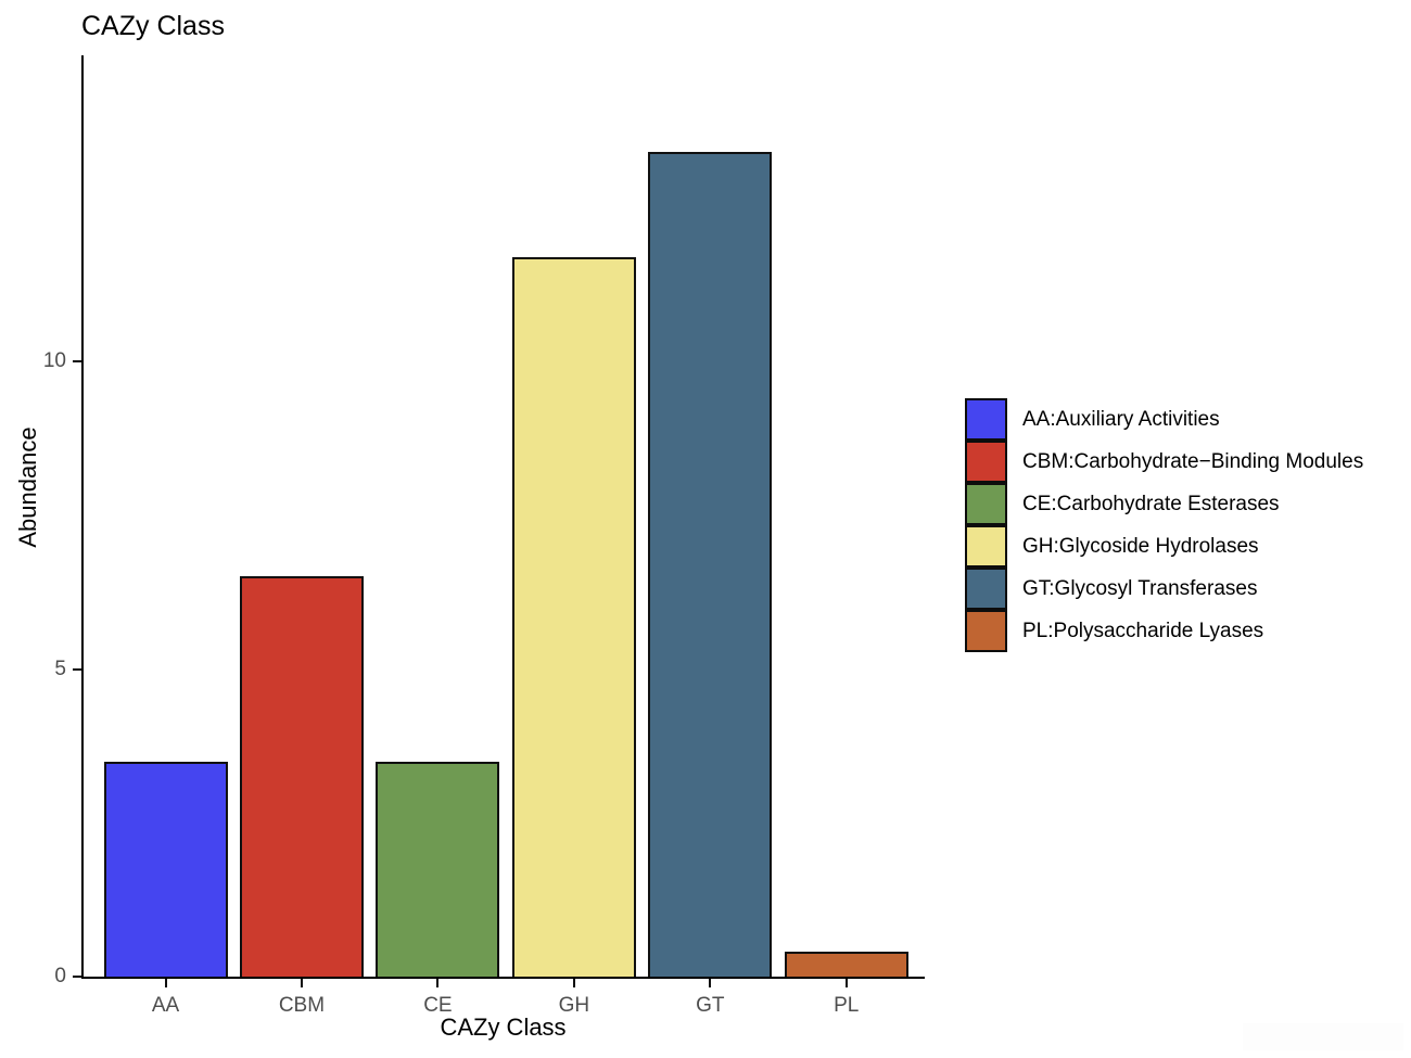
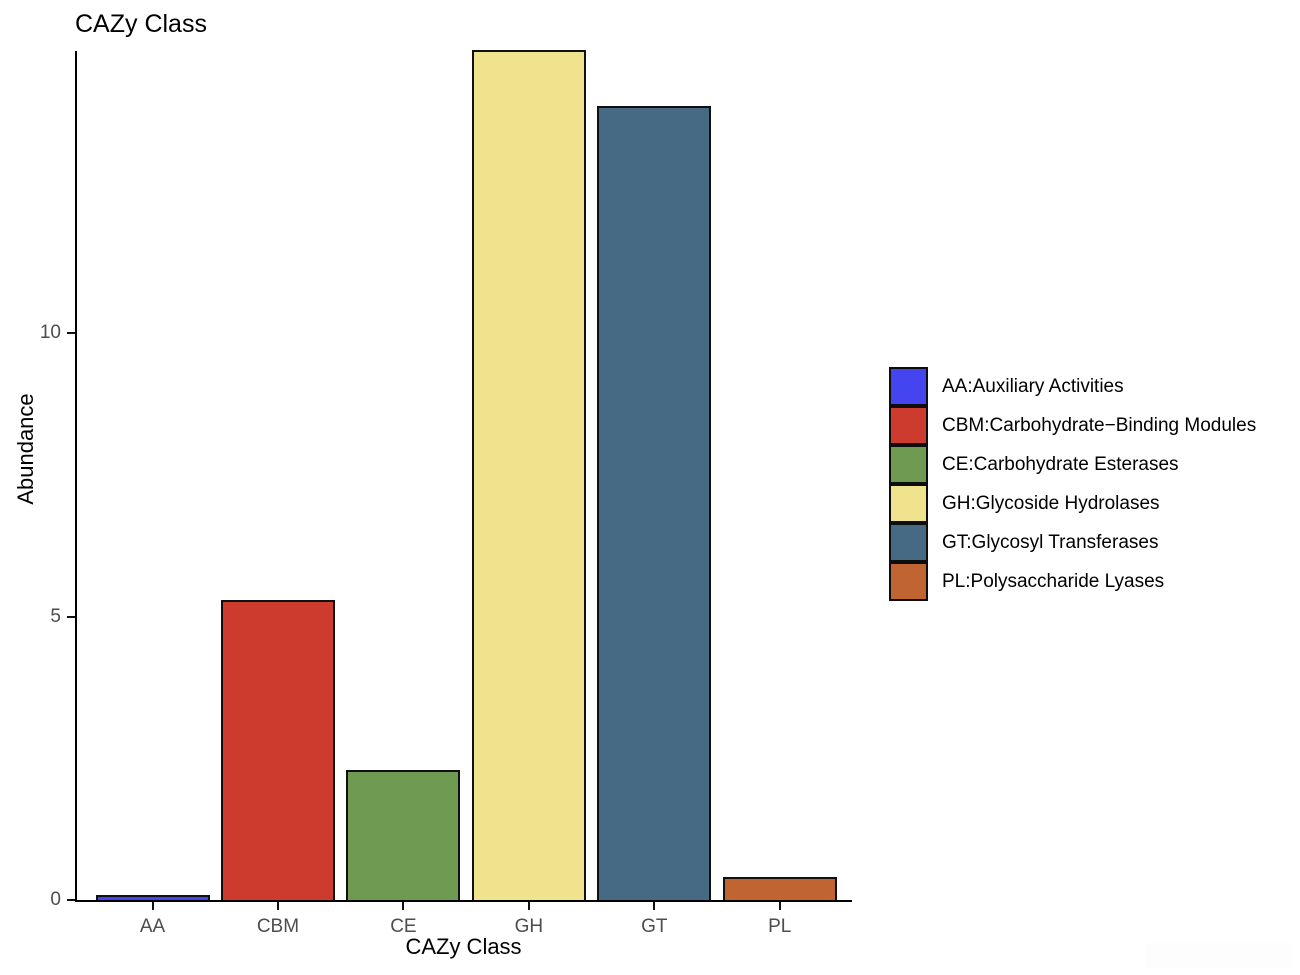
AA: 3.5 -> 0.1
CBM: 6.5 -> 5.3
CE: 3.5 -> 2.3
GH: 11.7 -> 15.0
GT: 13.4 -> 14.0
